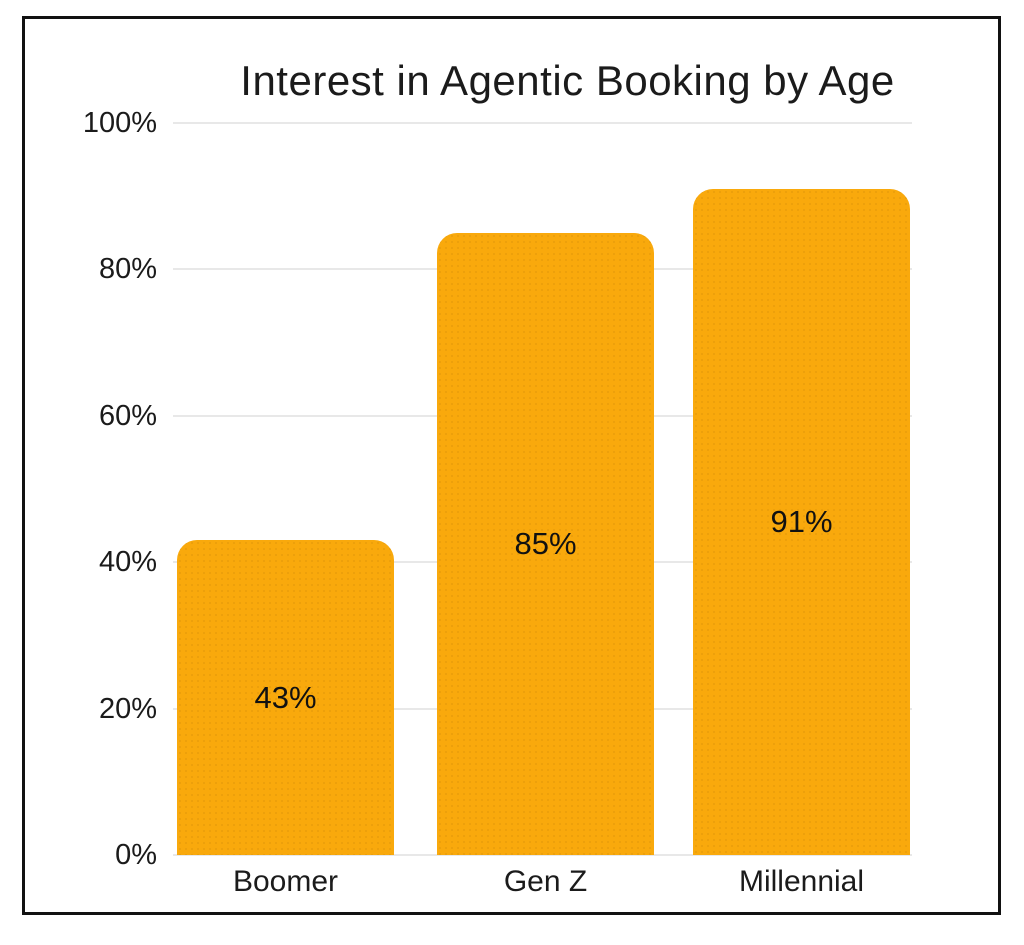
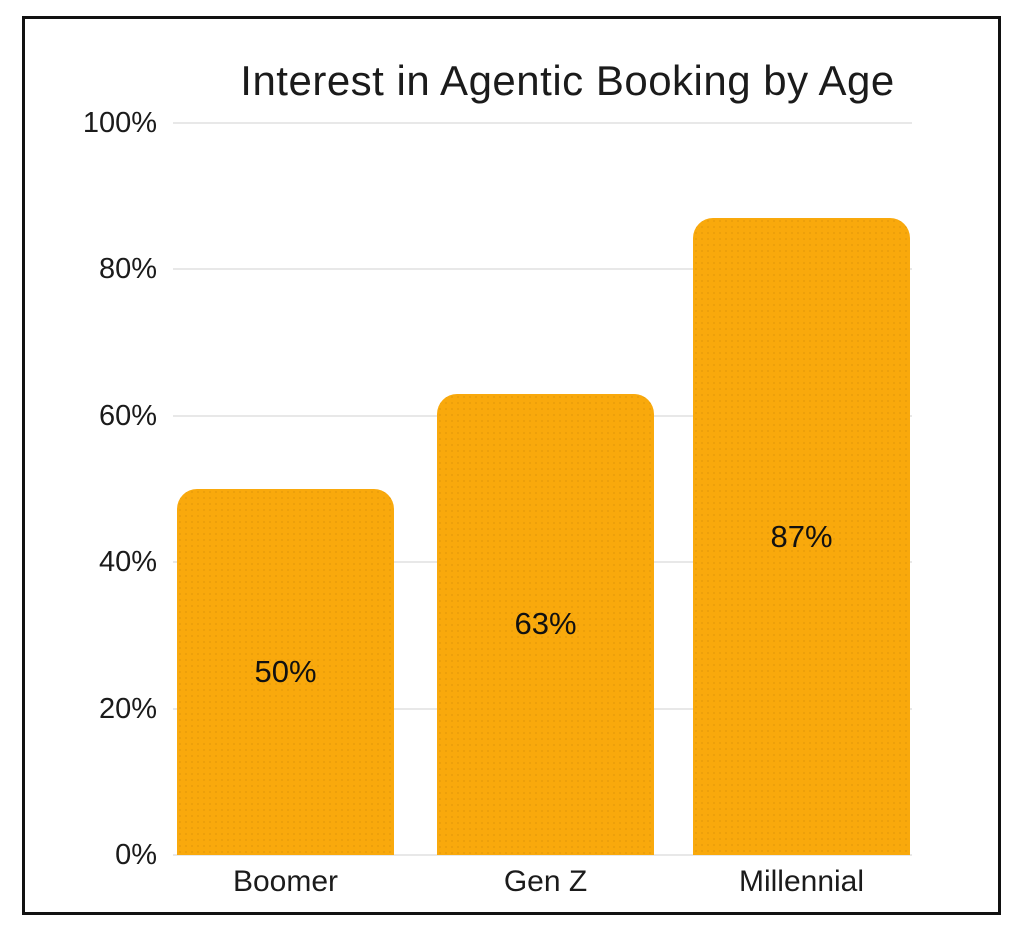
Boomer: 43% -> 50%
Gen Z: 85% -> 63%
Millennial: 91% -> 87%
